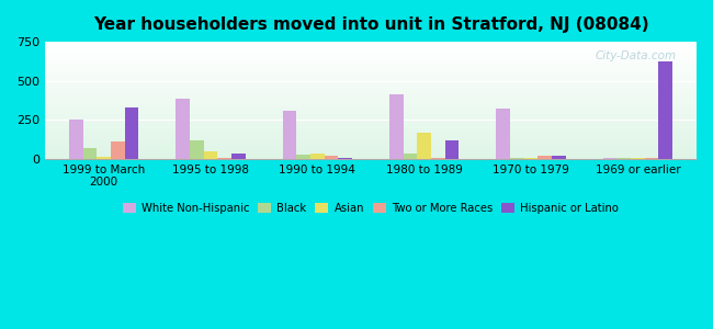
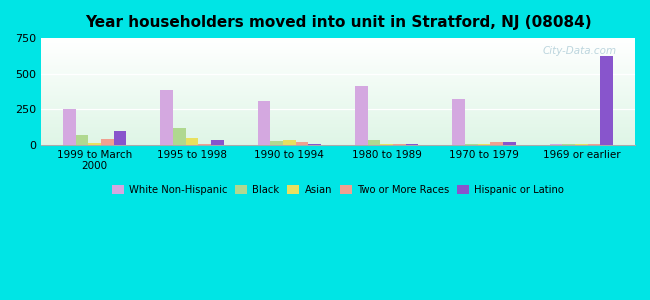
Two or More Races/1999 to March 2000: 110 -> 40
Hispanic or Latino/1999 to March 2000: 330 -> 100
Asian/1980 to 1989: 170 -> 0
Hispanic or Latino/1980 to 1989: 120 -> 10
